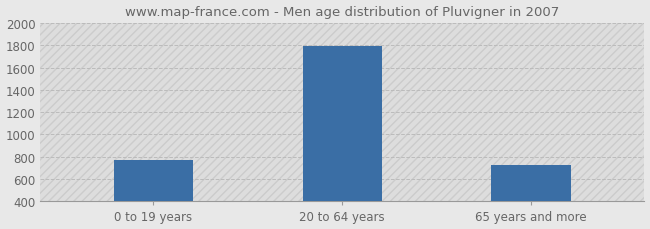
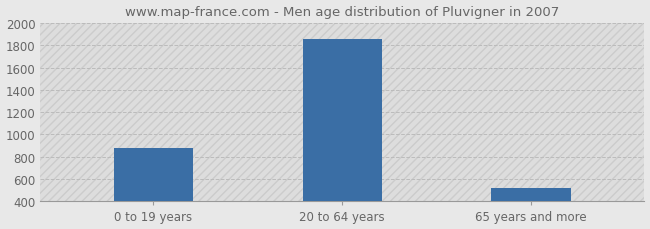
0 to 19 years: 770 -> 880
20 to 64 years: 1790 -> 1860
65 years and more: 730 -> 520
